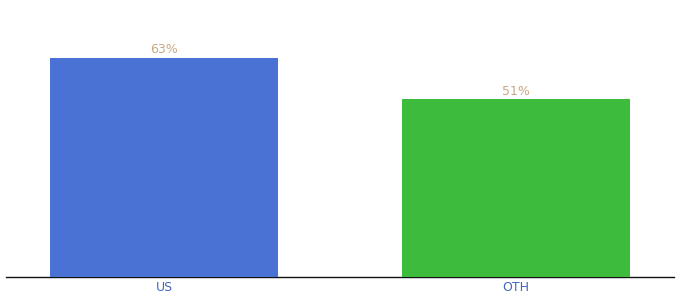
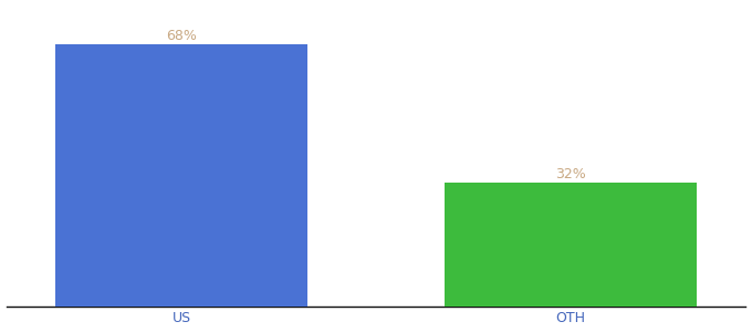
US: 63% -> 68%
OTH: 51% -> 32%
